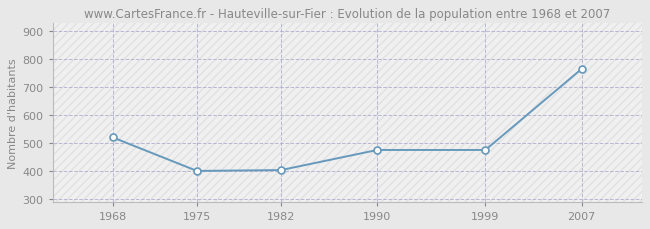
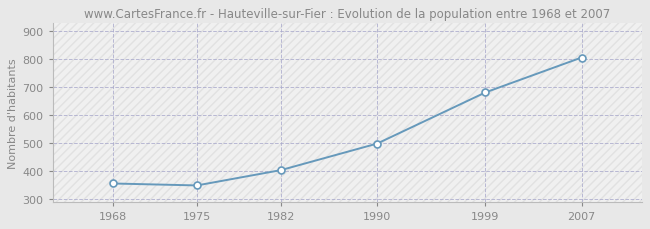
1968: 520 -> 355
1975: 400 -> 348
1990: 475 -> 498
1999: 475 -> 681
2007: 765 -> 806
